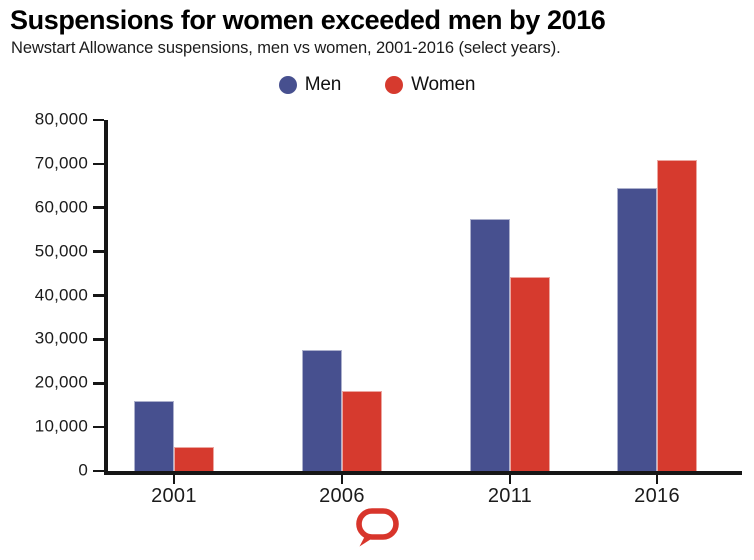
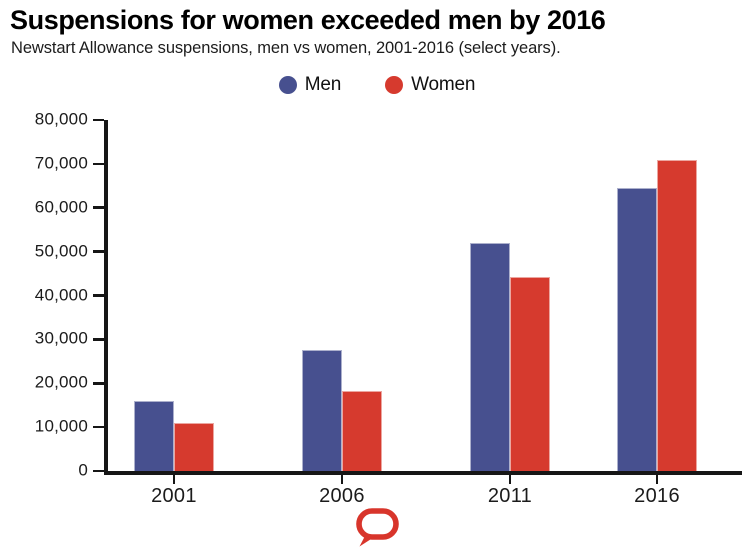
Women/2001: 6000 -> 11000
Men/2011: 58000 -> 52000
